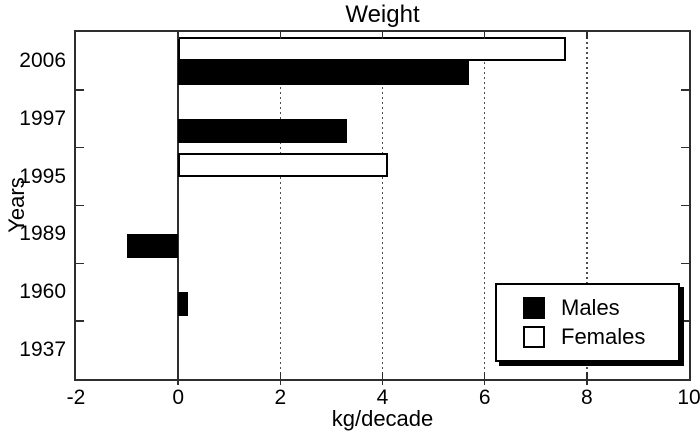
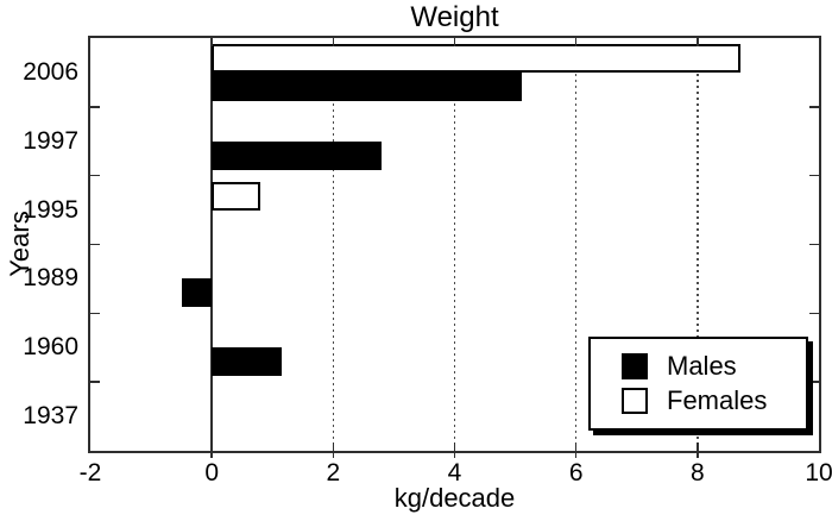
Males/2006: 5.7 -> 5.1
Females/2006: 7.6 -> 8.7
Males/1997: 3.3 -> 2.8
Females/1995: 4.1 -> 0.8
Males/1989: -1.0 -> -0.5
Males/1960: 0.2 -> 1.1
